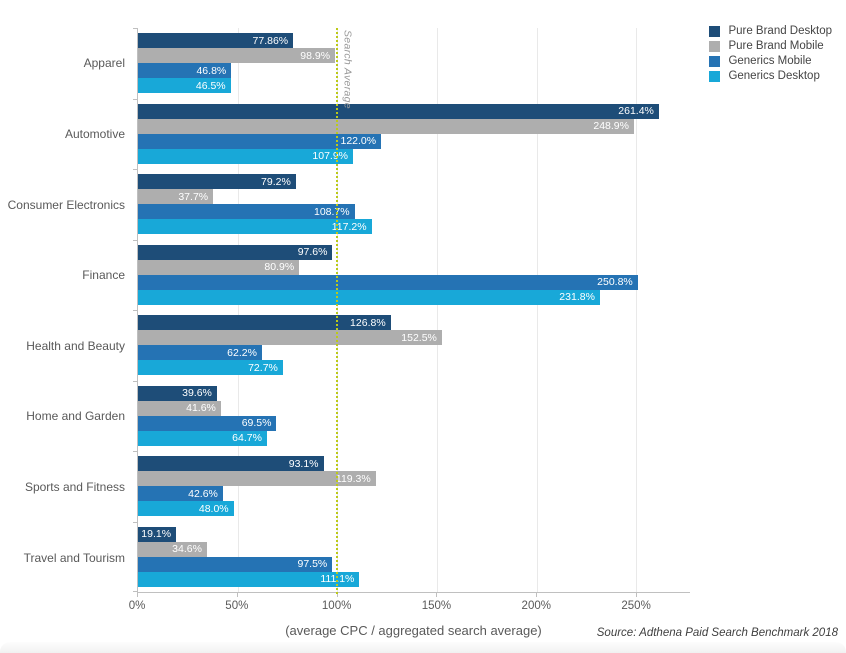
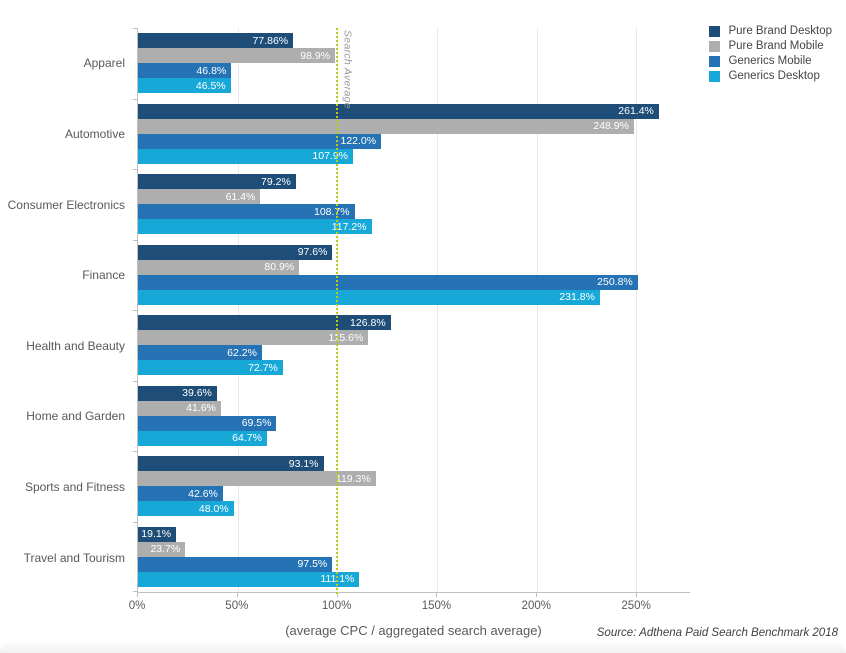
Pure Brand Mobile/Consumer Electronics: 37.7% -> 61.4%
Pure Brand Mobile/Health and Beauty: 152.5% -> 115.6%
Pure Brand Mobile/Travel and Tourism: 34.6% -> 23.7%
